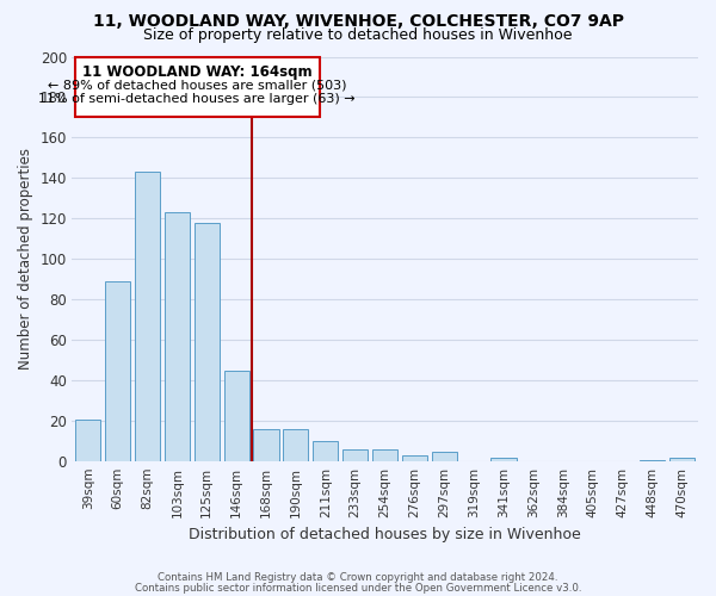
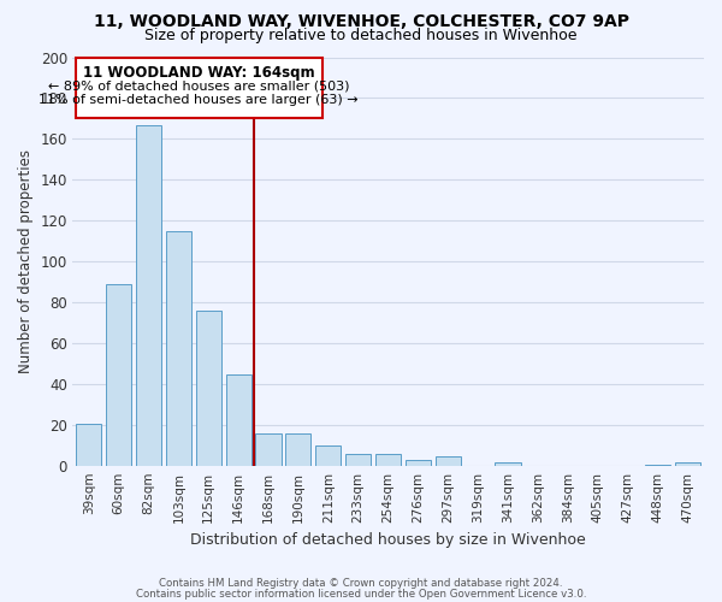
82sqm: 143 -> 167
103sqm: 123 -> 115
125sqm: 118 -> 76
